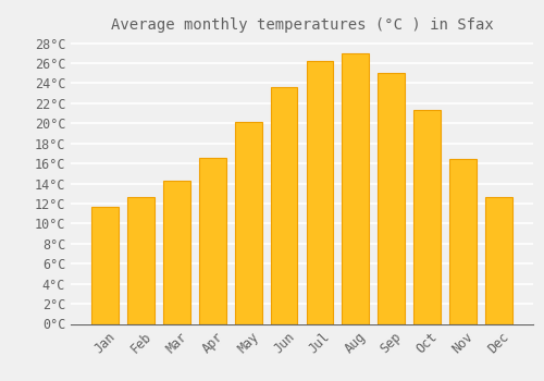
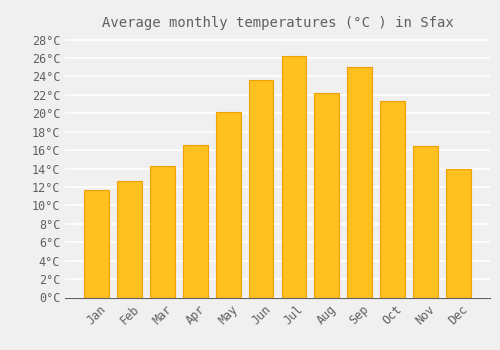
Aug: 27.0°C -> 22.2°C
Dec: 12.6°C -> 14.0°C
